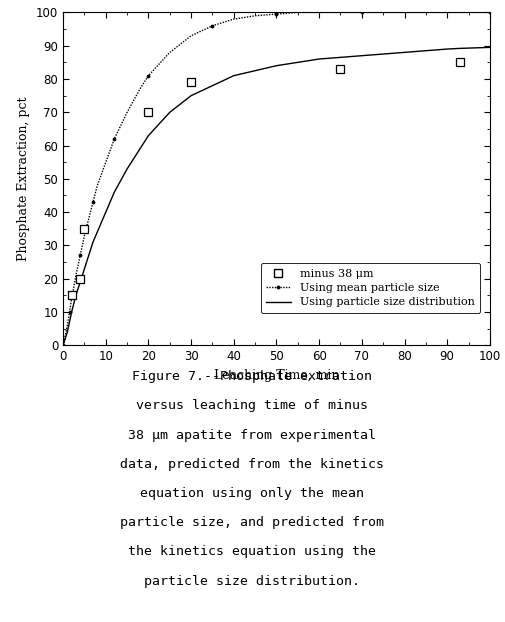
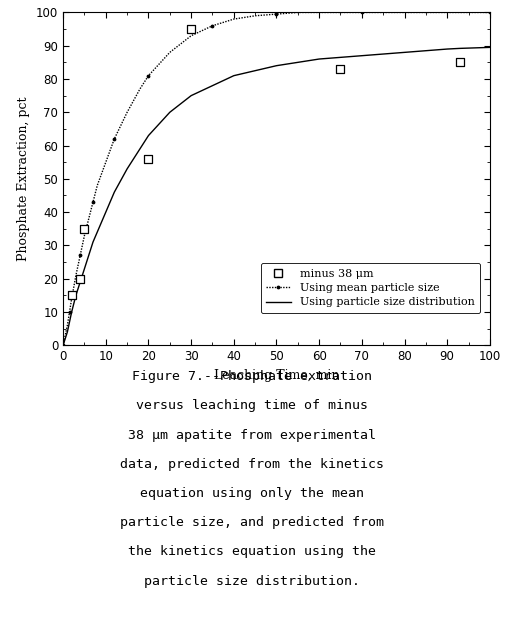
minus 38 μm/20: 70 -> 56
minus 38 μm/30: 79 -> 95
